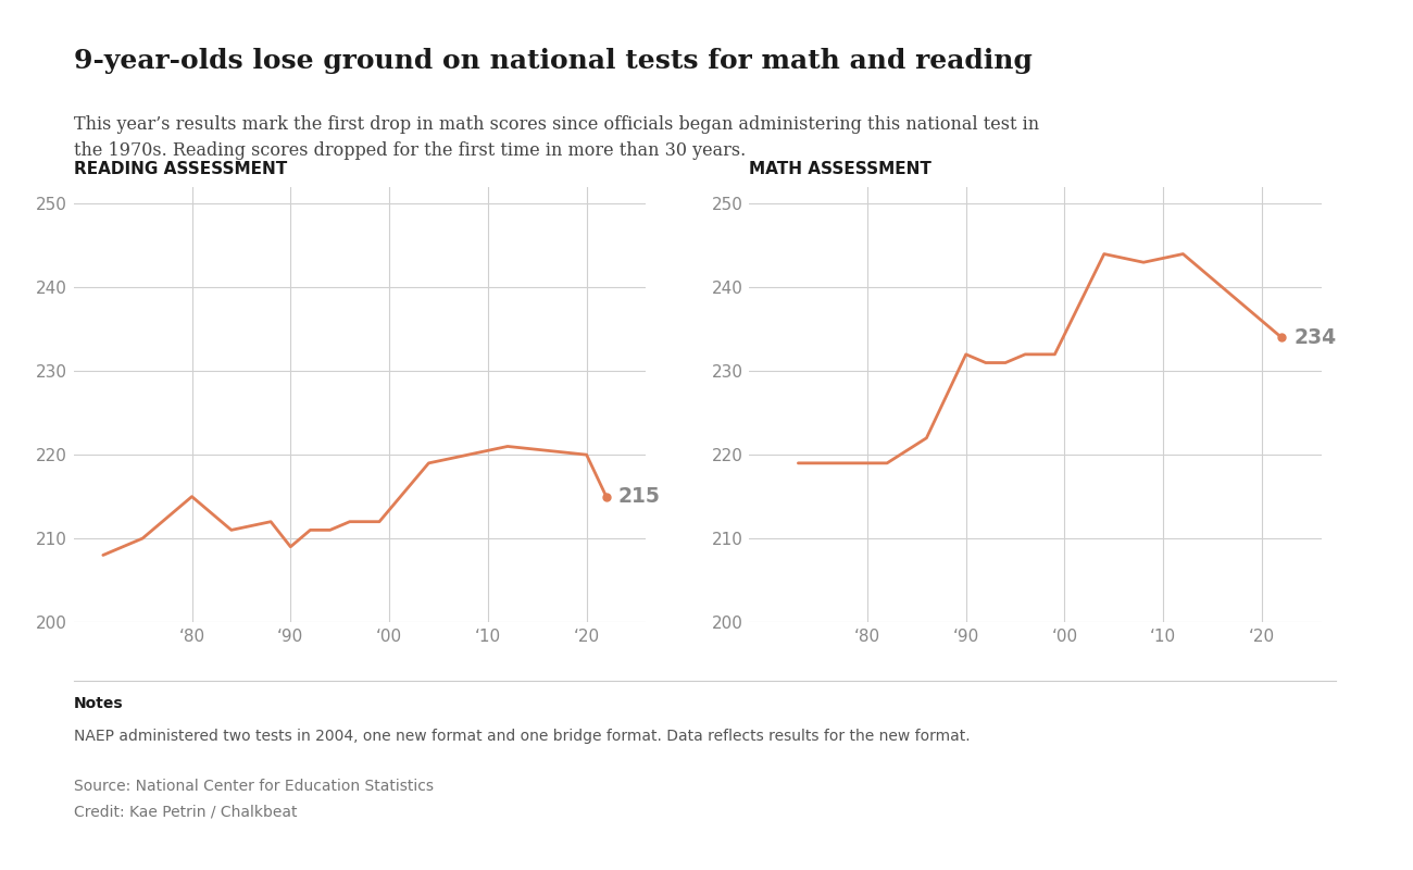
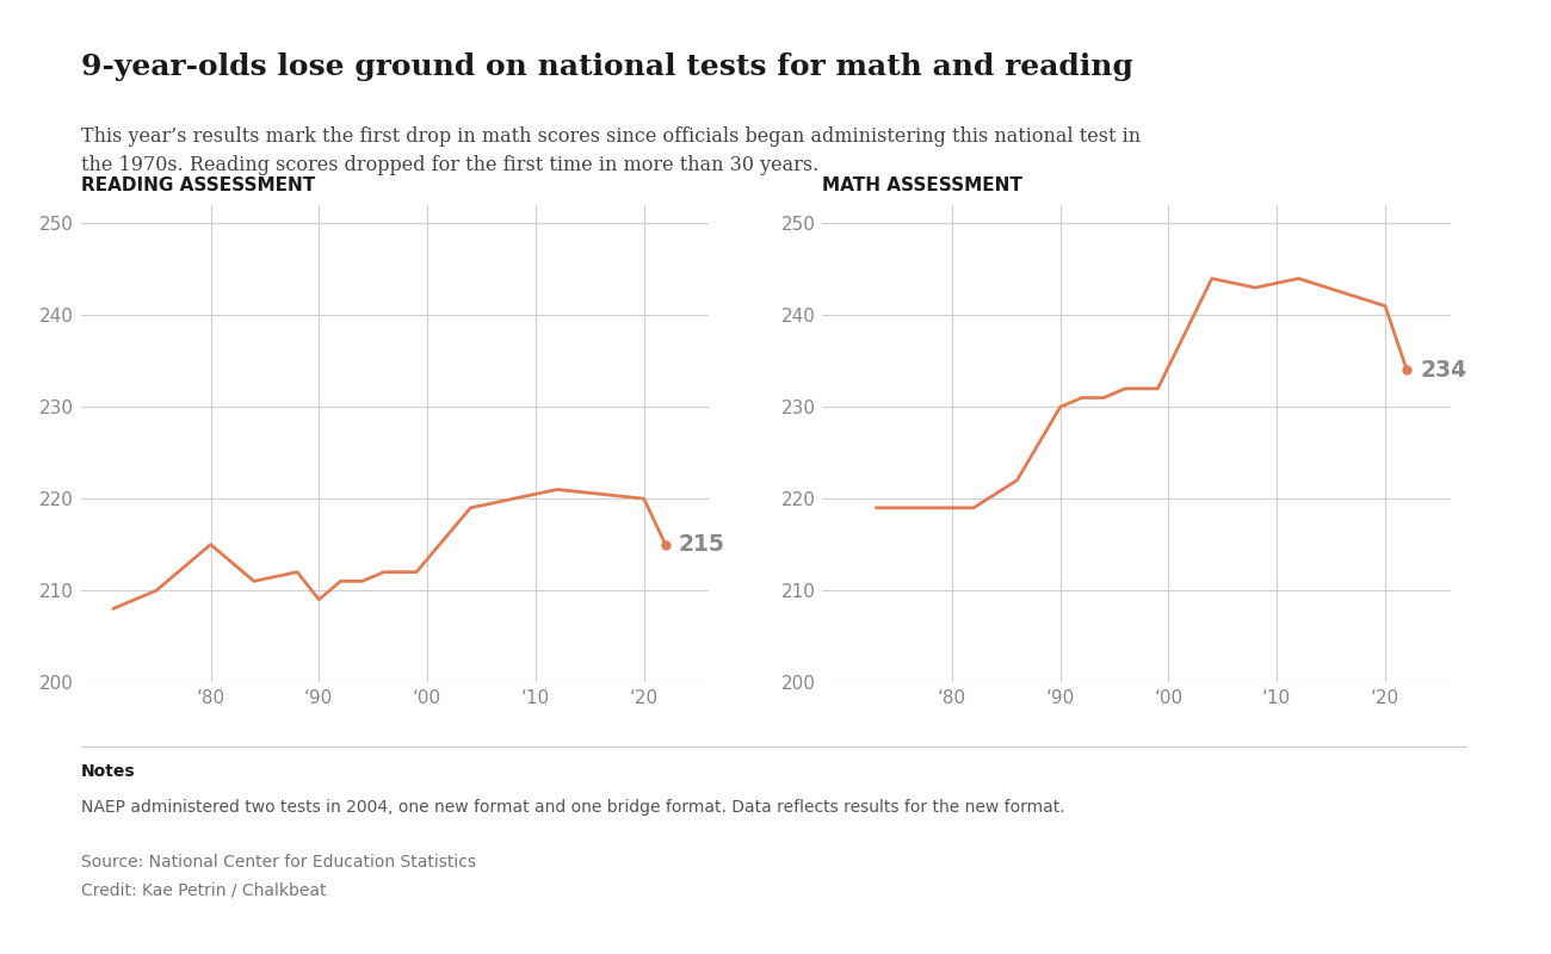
MATH ASSESSMENT/‘90: 232 -> 230
MATH ASSESSMENT/‘20: 236 -> 241
